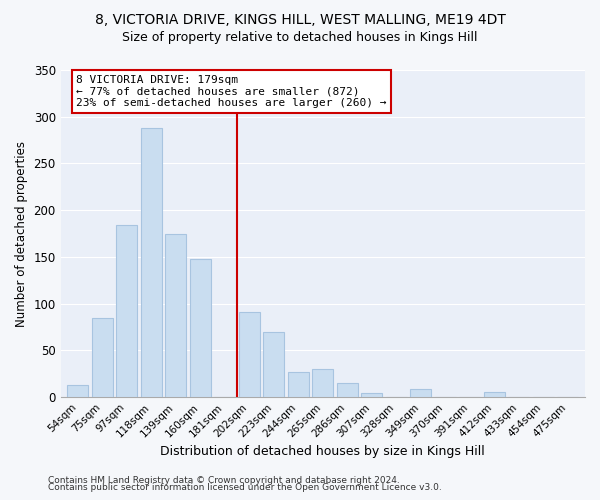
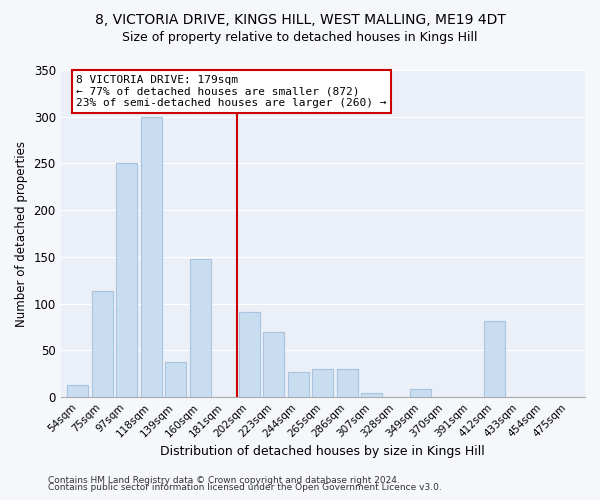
75sqm: 85 -> 114
97sqm: 184 -> 250
118sqm: 288 -> 300
139sqm: 175 -> 38
286sqm: 15 -> 30
412sqm: 6 -> 82
